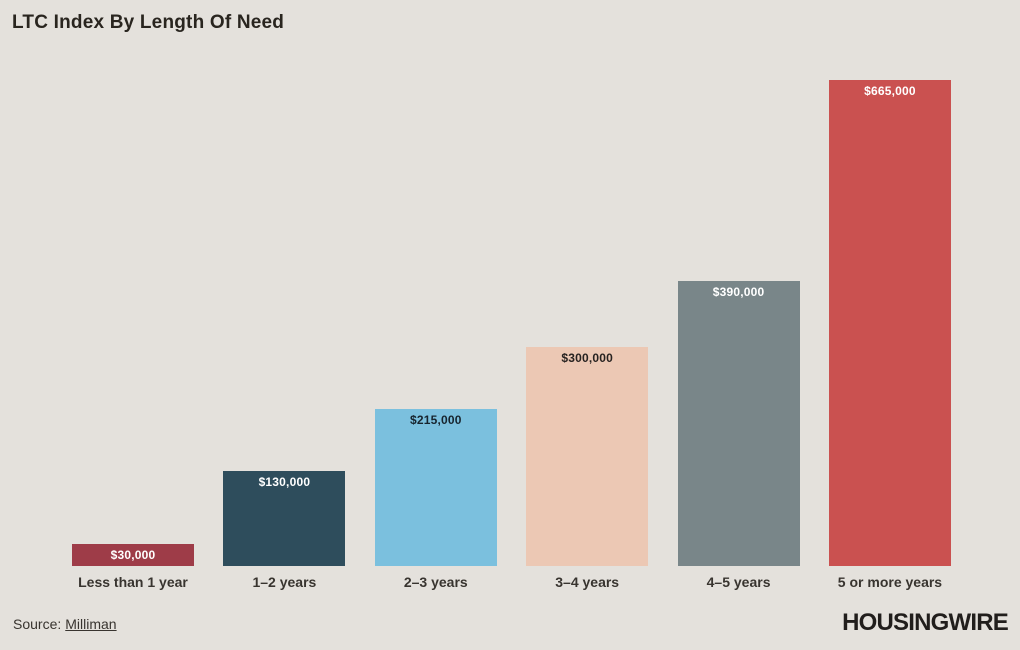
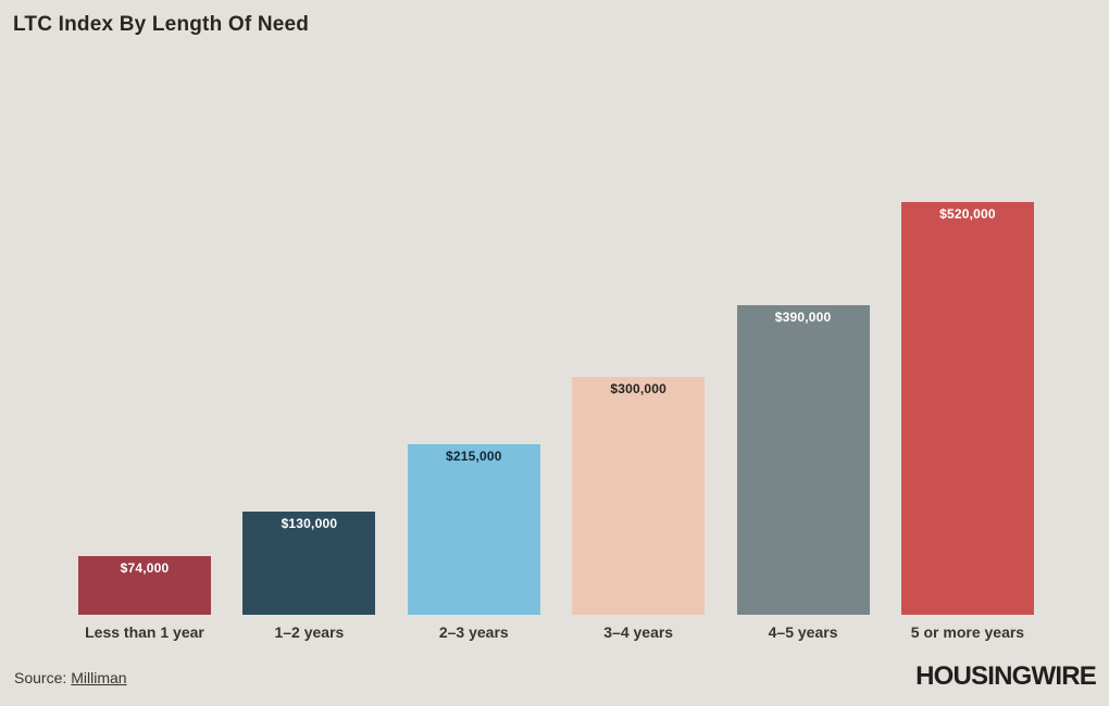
Less than 1 year: $30,000 -> $74,000
5 or more years: $665,000 -> $520,000
